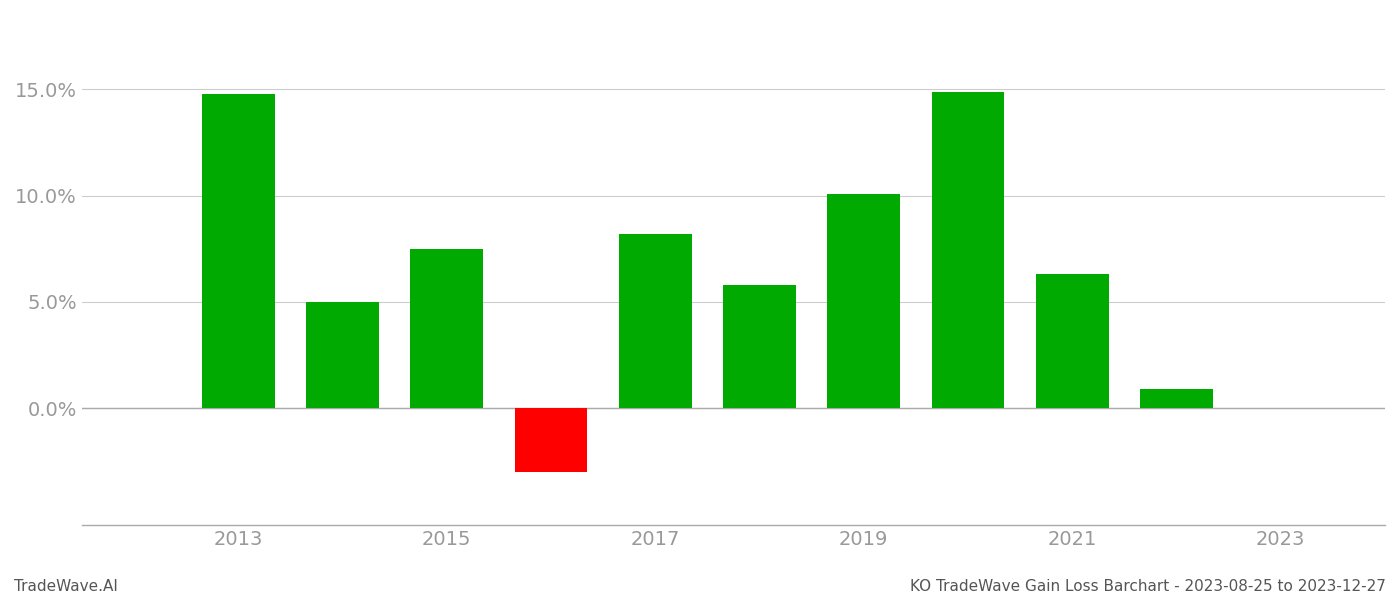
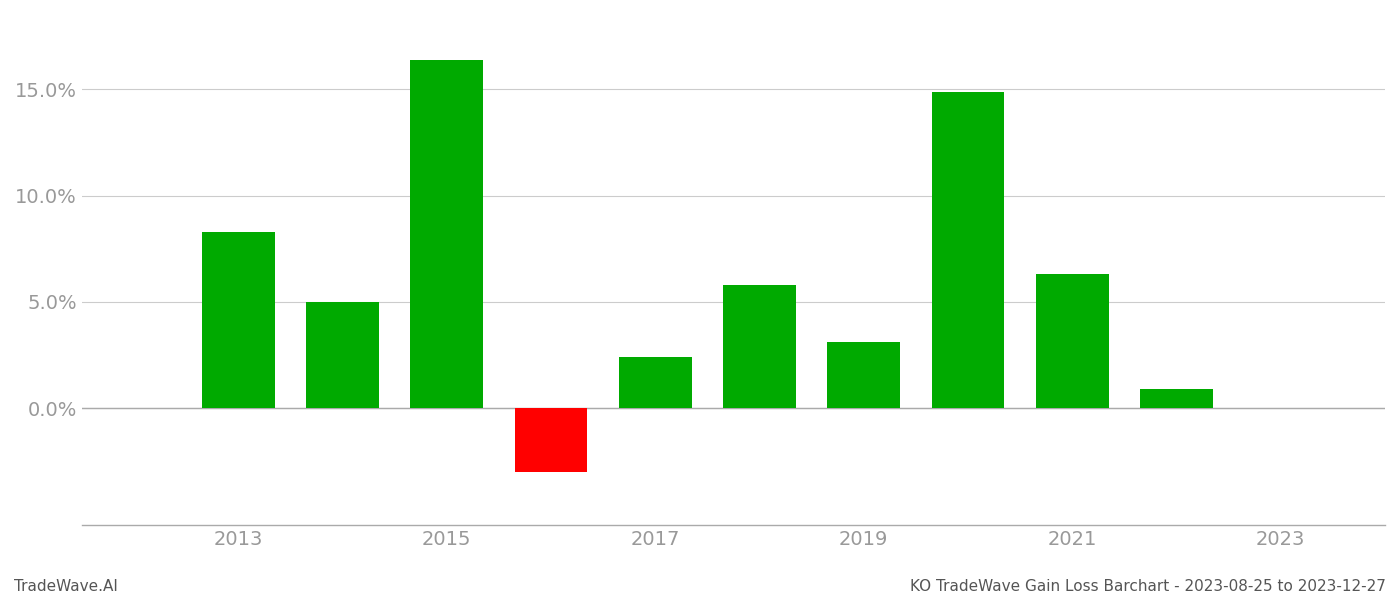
2013: 14.8% -> 8.3%
2015: 7.5% -> 16.4%
2017: 8.2% -> 2.4%
2019: 10.1% -> 3.1%
